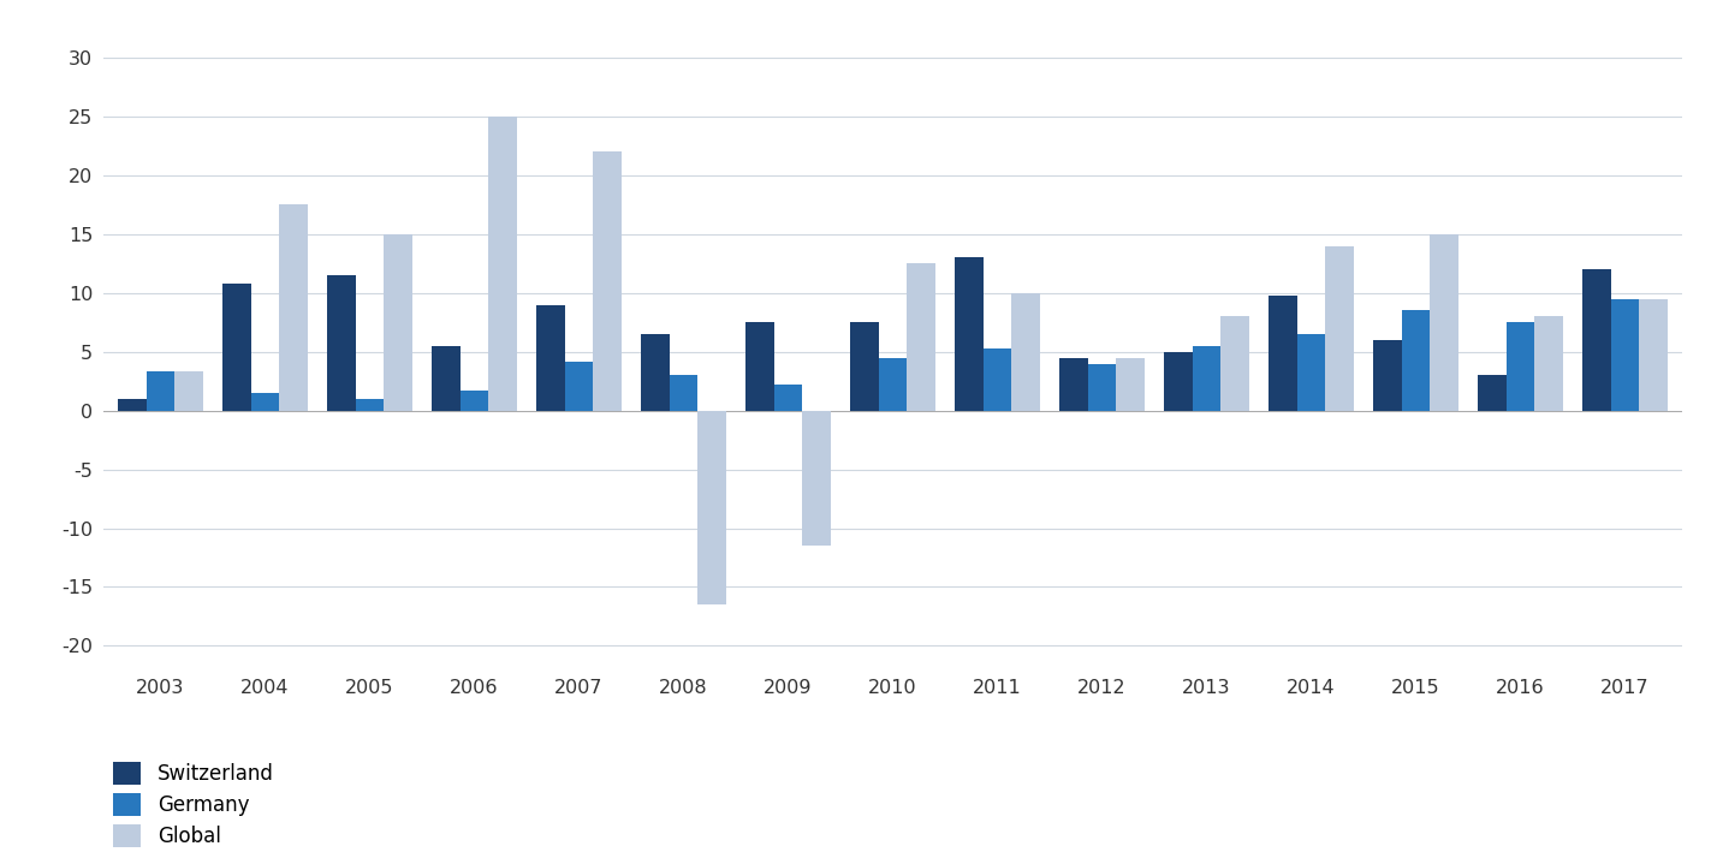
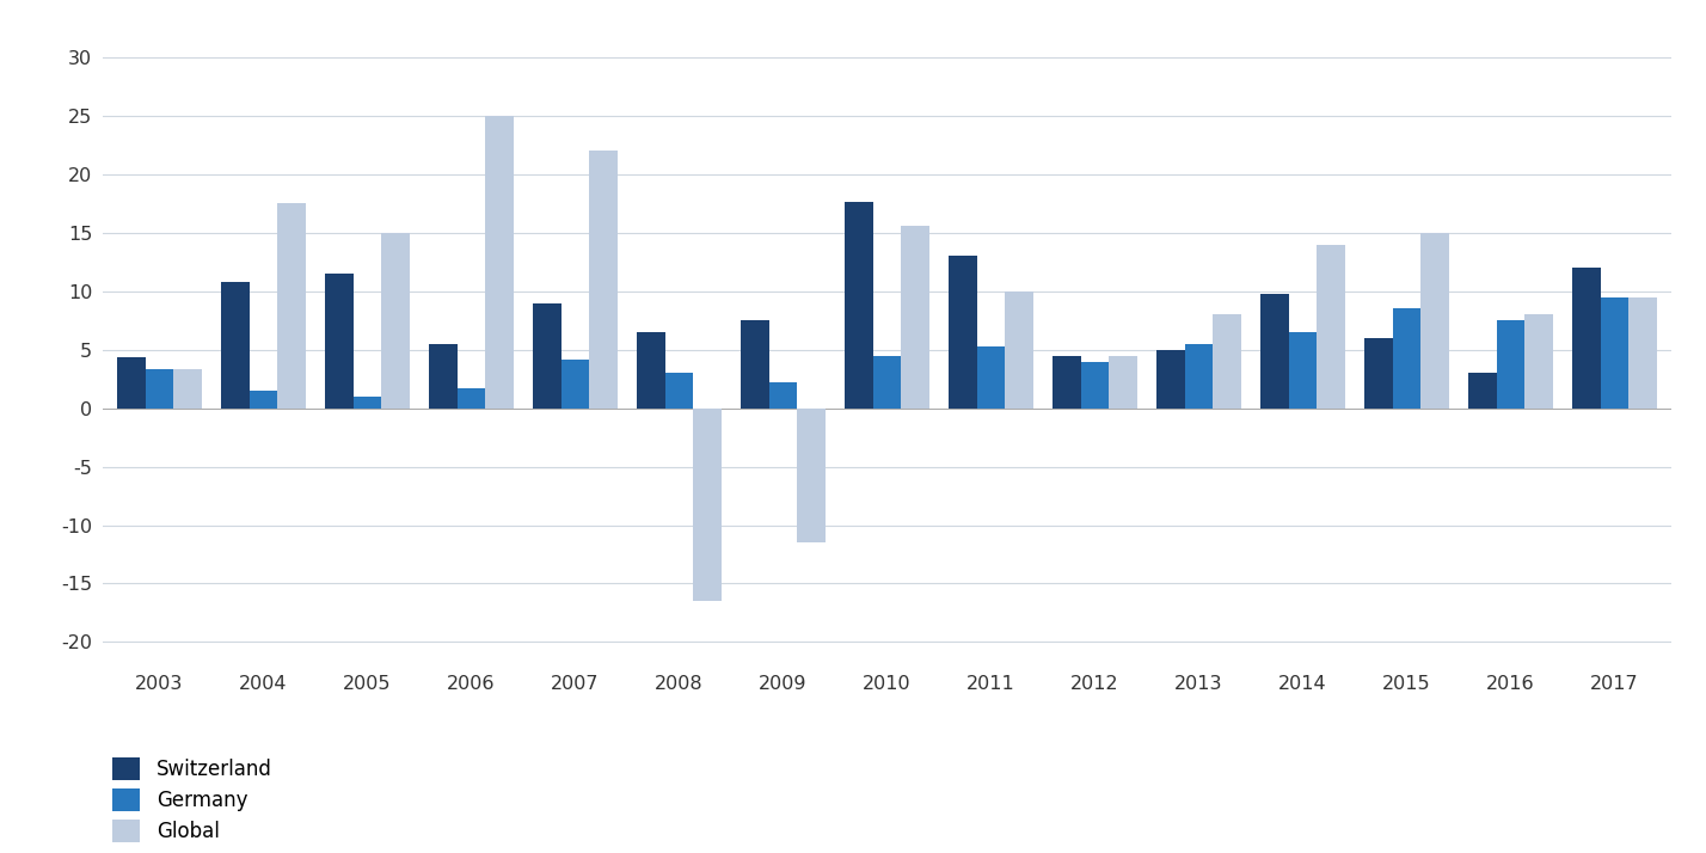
Switzerland/2003: 1.0 -> 4.4
Switzerland/2010: 7.5 -> 17.6
Global/2010: 12.5 -> 15.6
